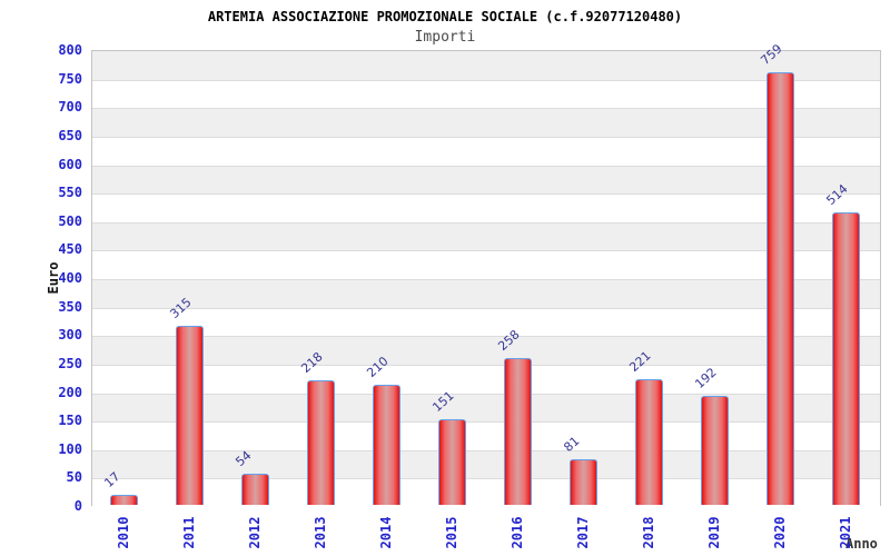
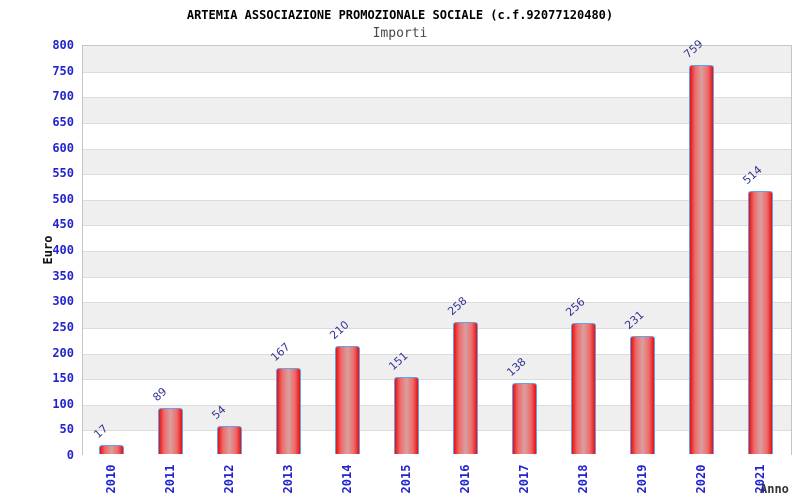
2011: 315 -> 89
2013: 218 -> 167
2017: 81 -> 138
2018: 221 -> 256
2019: 192 -> 231
